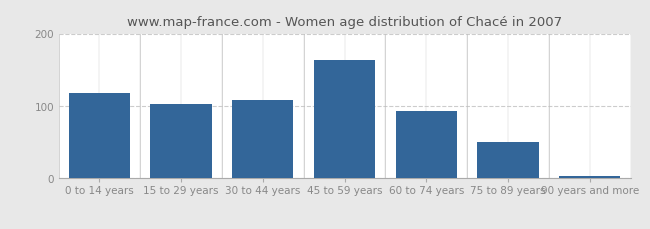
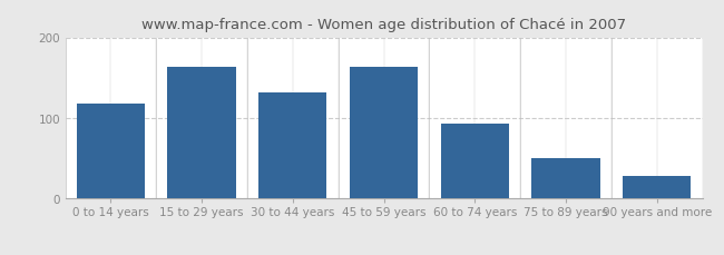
15 to 29 years: 103 -> 164
30 to 44 years: 108 -> 132
90 years and more: 3 -> 28
